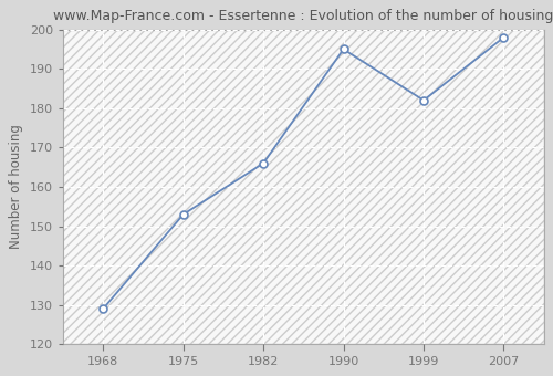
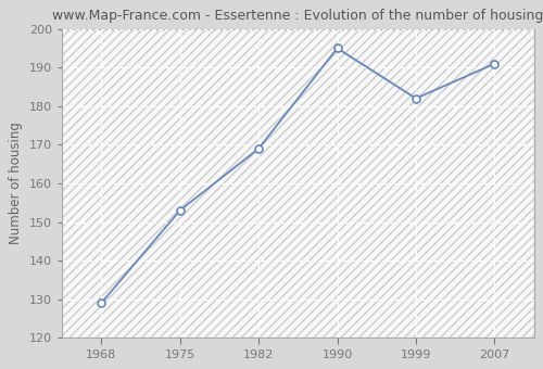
1982: 166 -> 169
2007: 198 -> 191
